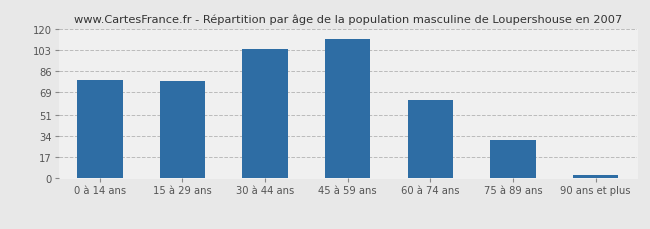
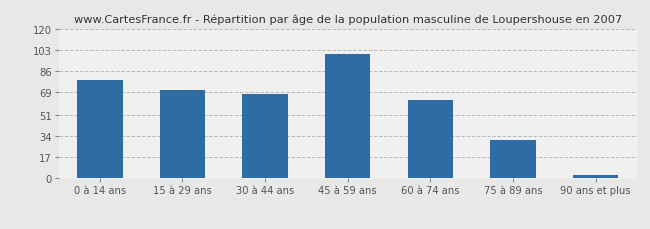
15 à 29 ans: 78 -> 71
30 à 44 ans: 104 -> 68
45 à 59 ans: 112 -> 100
